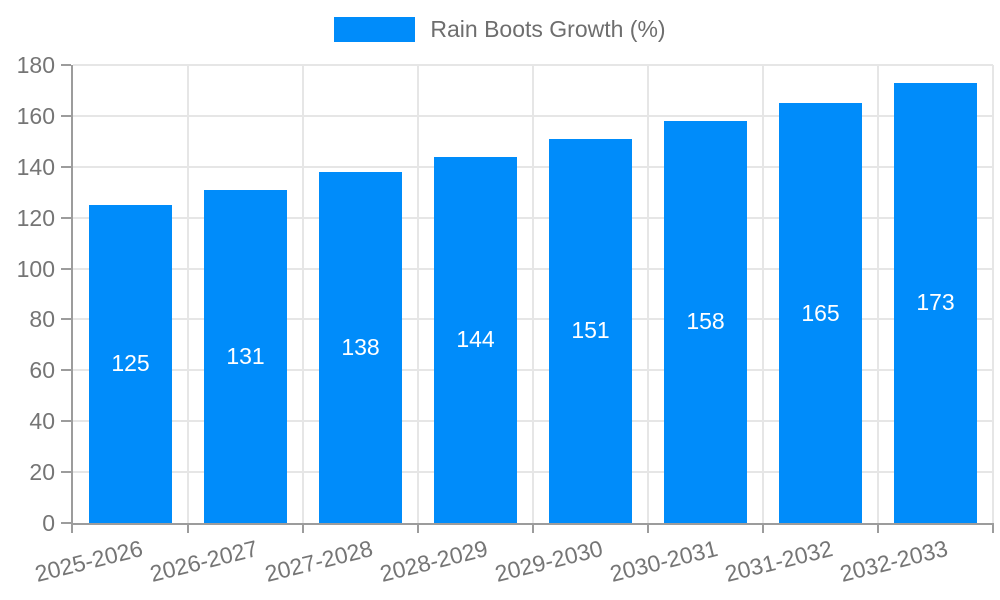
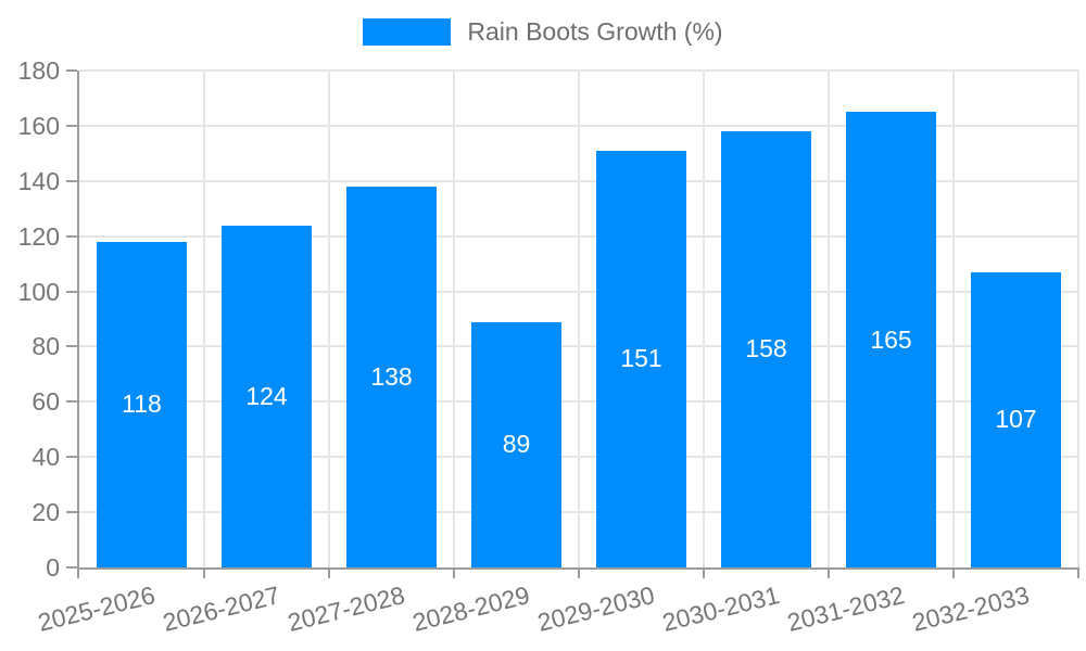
2025-2026: 125 -> 118
2026-2027: 131 -> 124
2028-2029: 144 -> 89
2032-2033: 173 -> 107
